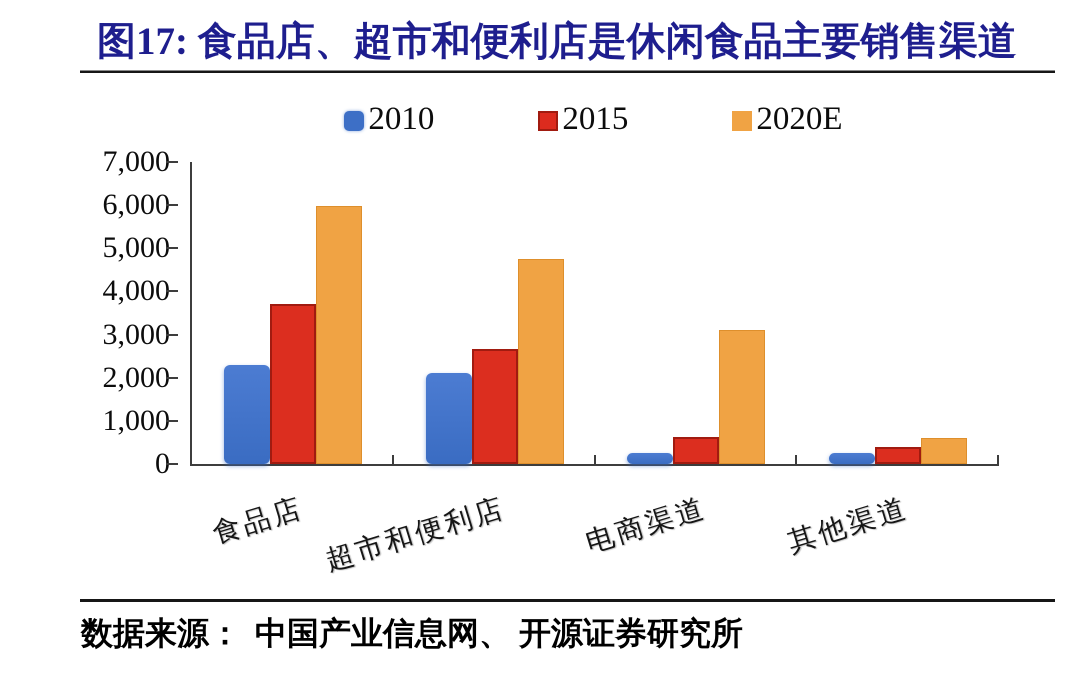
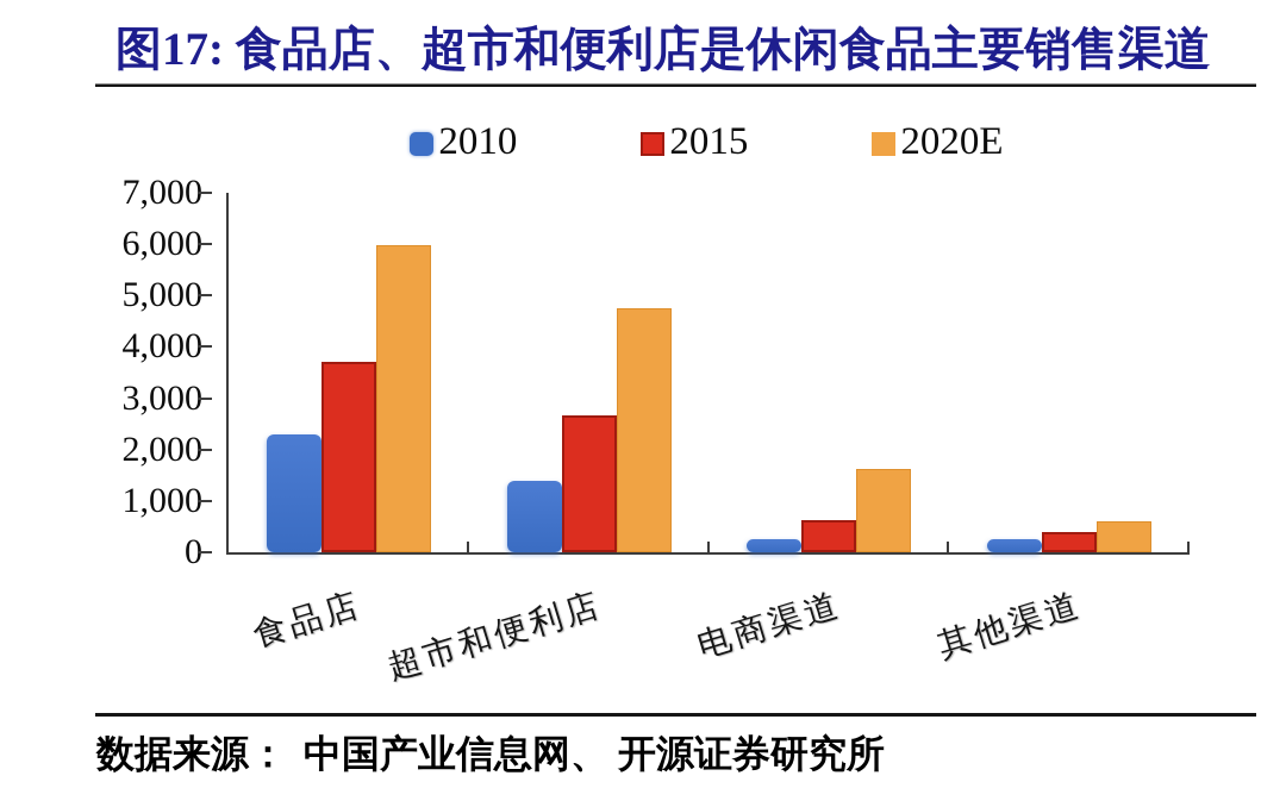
2010/超市和便利店: 2100 -> 1400
2020E/电商渠道: 3100 -> 1600
